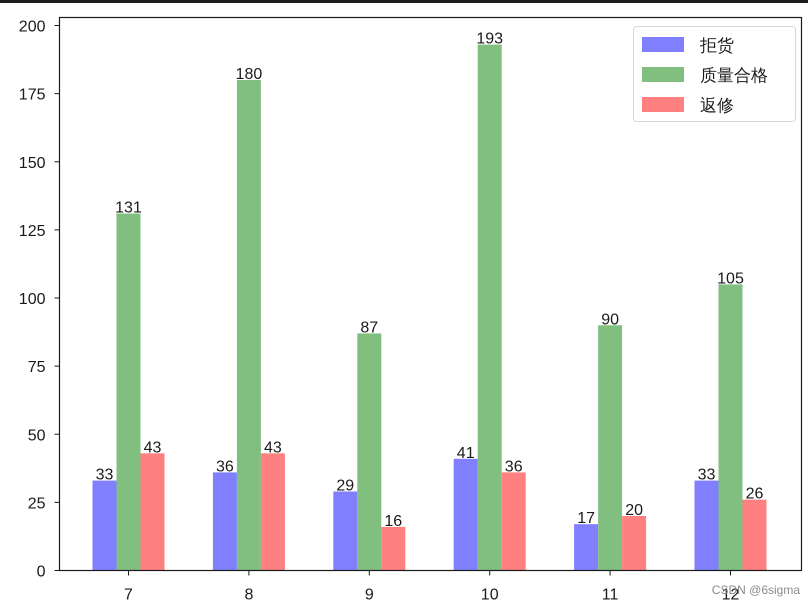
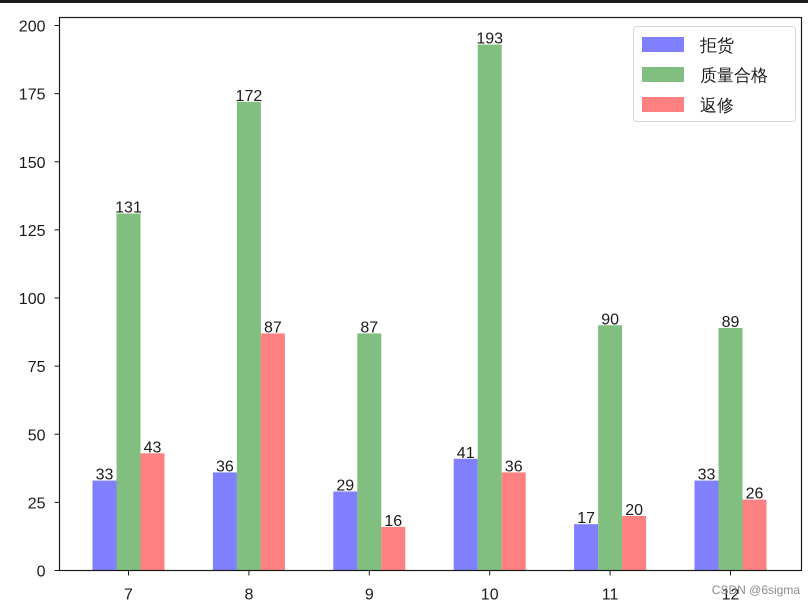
质量合格/8: 180 -> 172
返修/8: 43 -> 87
质量合格/12: 105 -> 89
